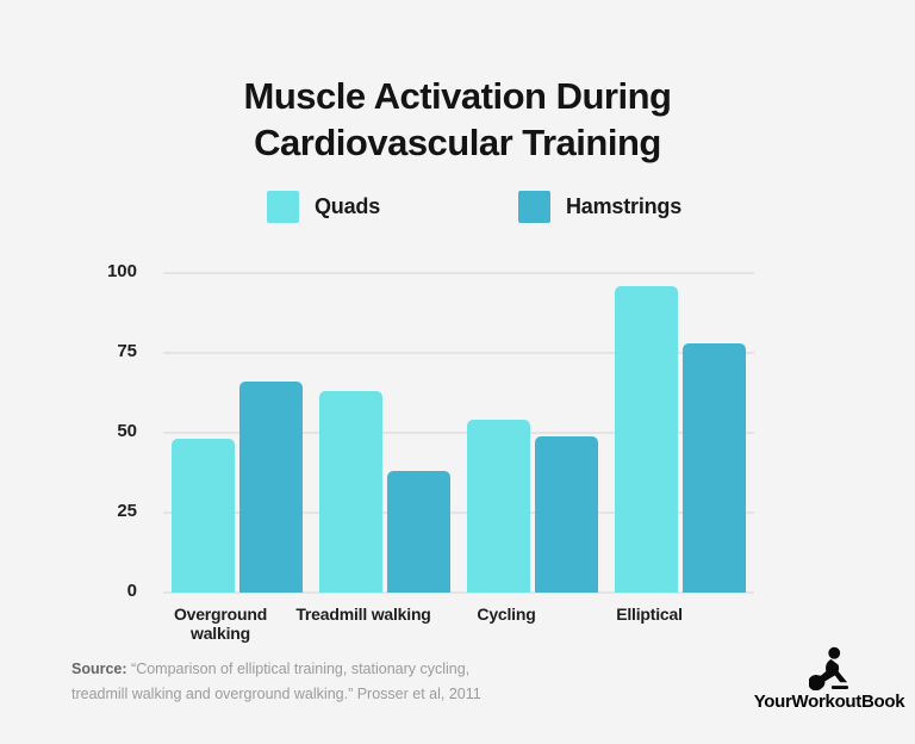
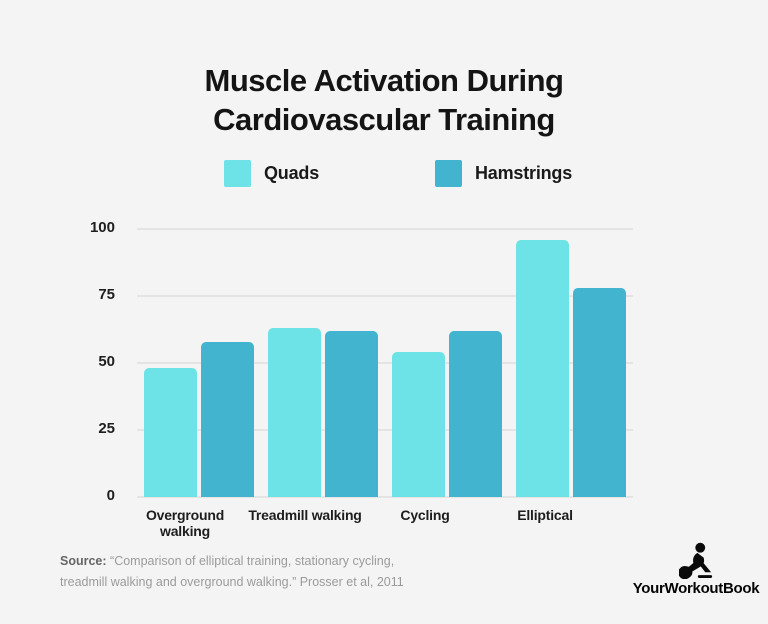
Hamstrings/Overground walking: 66 -> 58
Hamstrings/Treadmill walking: 38 -> 62
Hamstrings/Cycling: 49 -> 62
